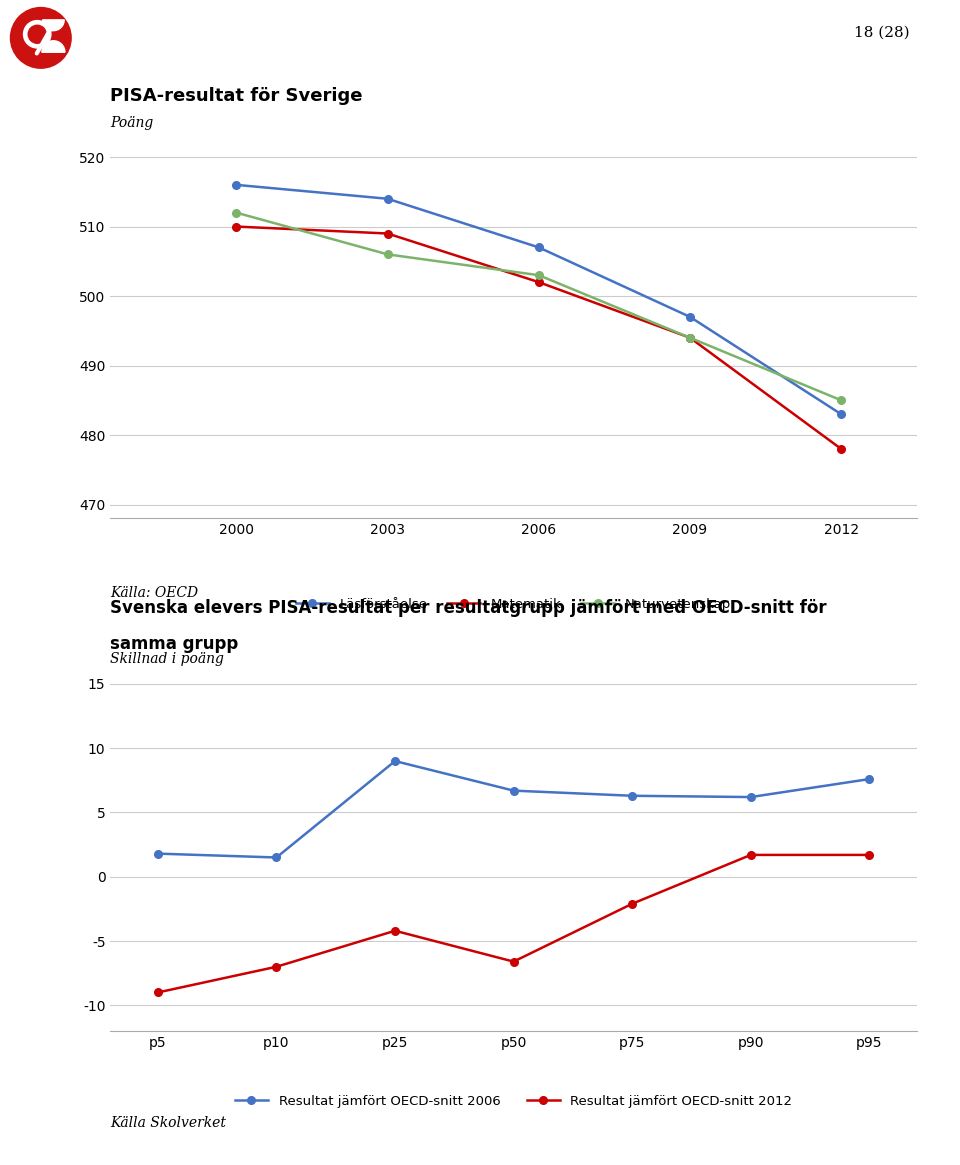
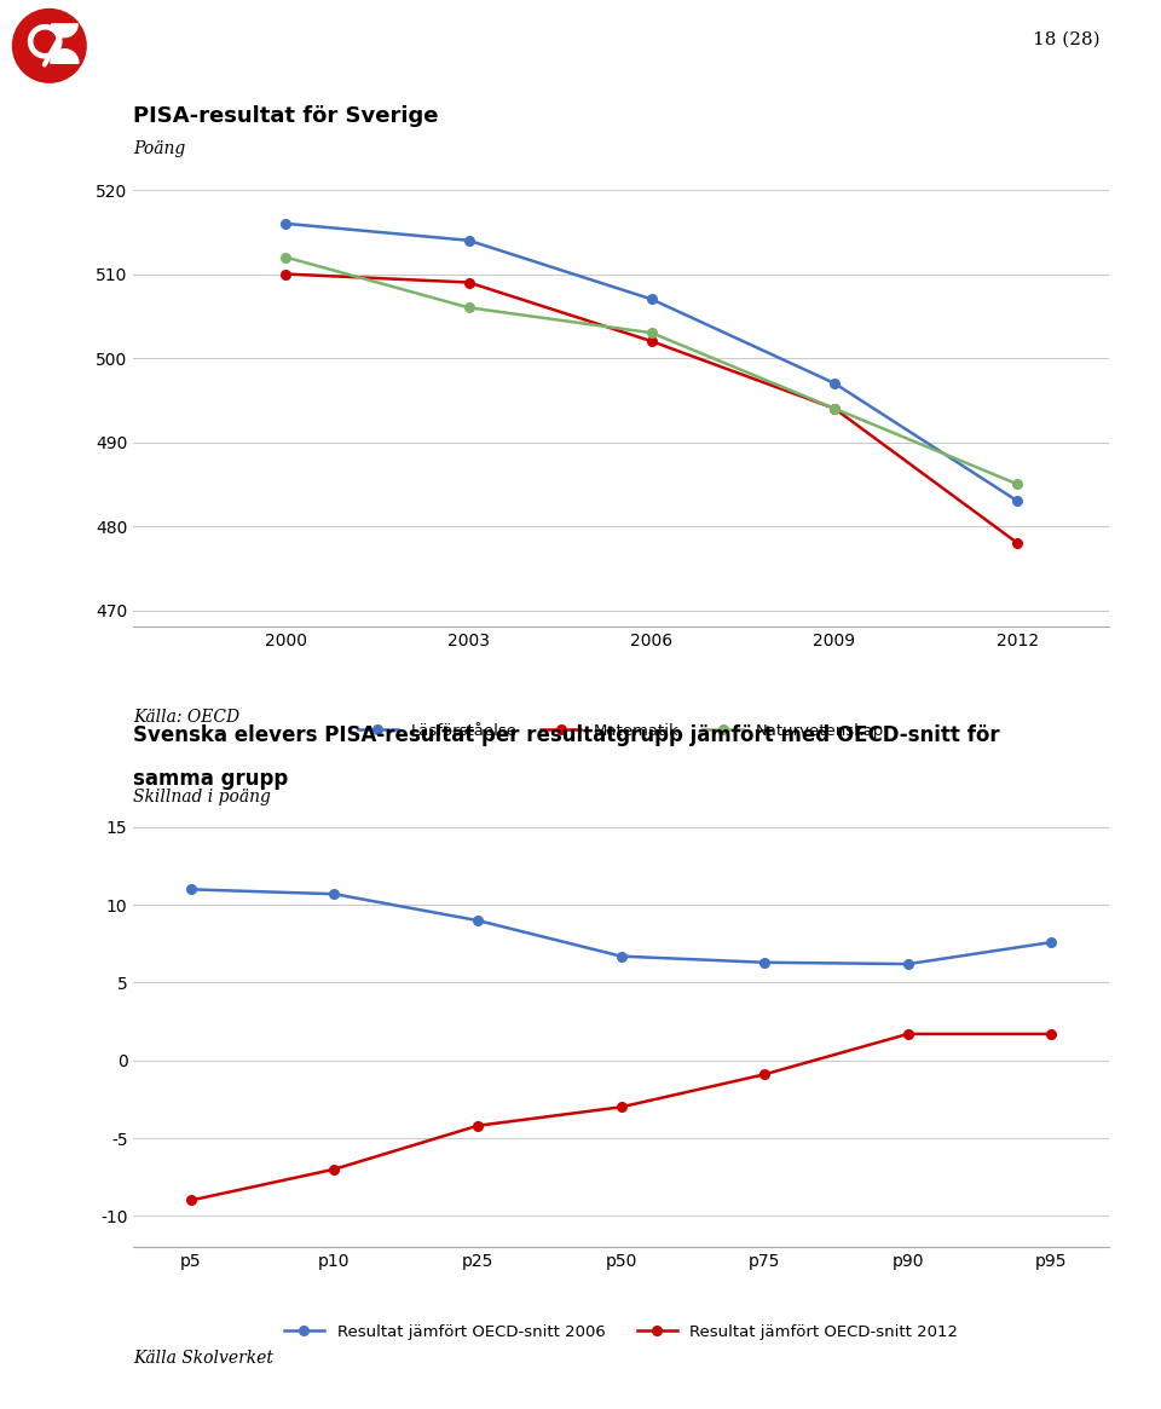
Resultat jämfört OECD-snitt 2006/p5: 1.8 -> 11.0
Resultat jämfört OECD-snitt 2006/p10: 1.5 -> 10.7
Resultat jämfört OECD-snitt 2012/p50: -6.6 -> -3.0
Resultat jämfört OECD-snitt 2012/p75: -2.1 -> -0.9
